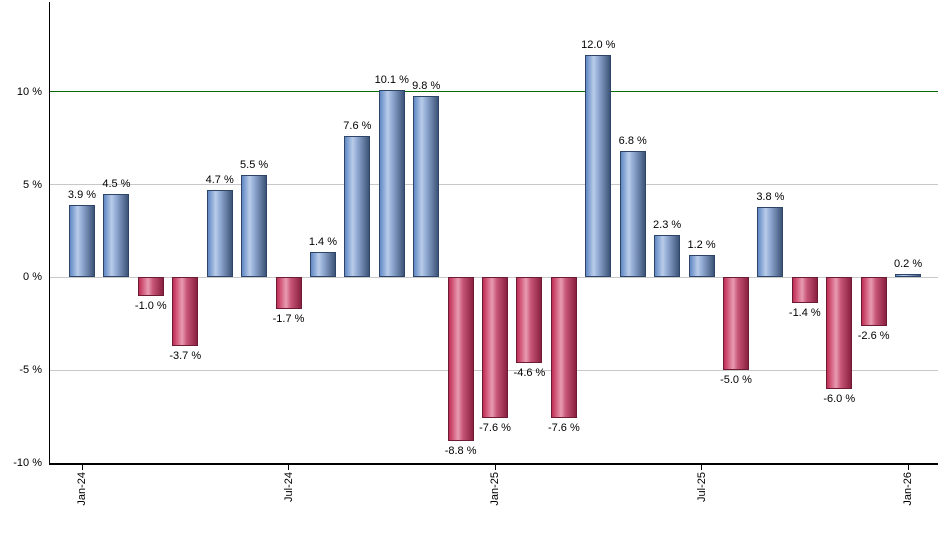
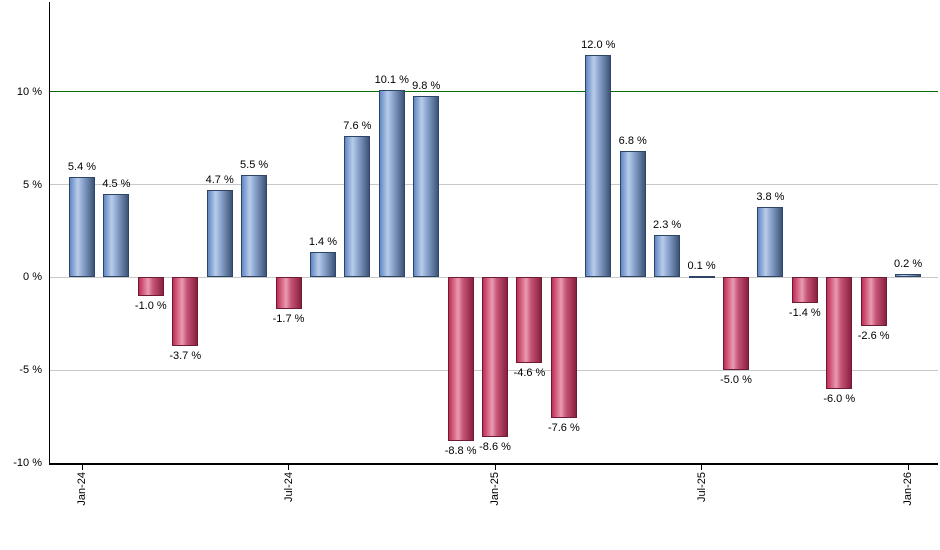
Jan-24: 3.9 -> 5.4
Jan-25: -7.6 -> -8.6
Jul-25: 1.2 -> 0.1
